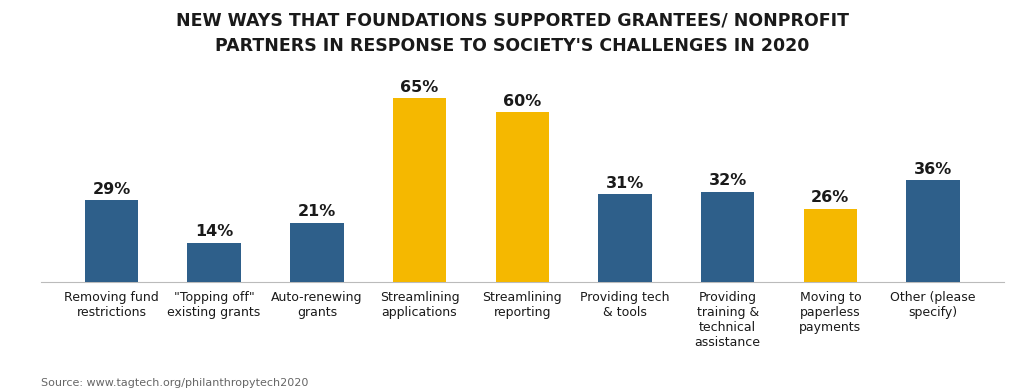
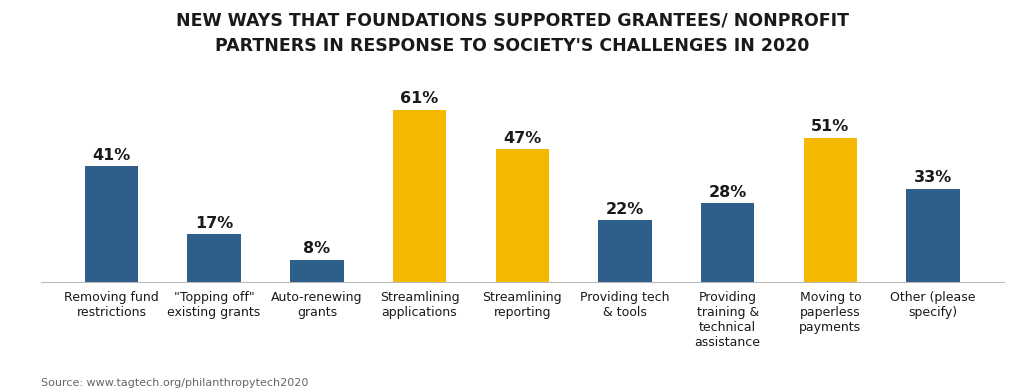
Removing fund restrictions: 29% -> 41%
"Topping off" existing grants: 14% -> 17%
Auto-renewing grants: 21% -> 8%
Streamlining applications: 65% -> 61%
Streamlining reporting: 60% -> 47%
Providing tech & tools: 31% -> 22%
Providing training & technical assistance: 32% -> 28%
Moving to paperless payments: 26% -> 51%
Other (please specify): 36% -> 33%
